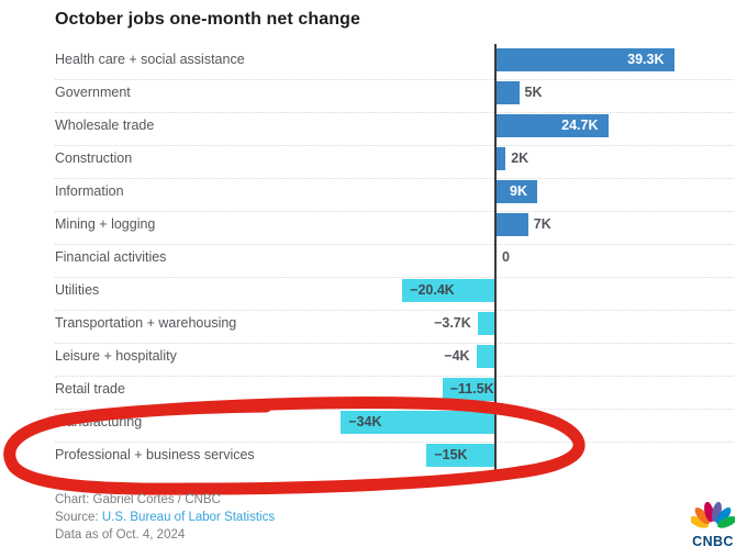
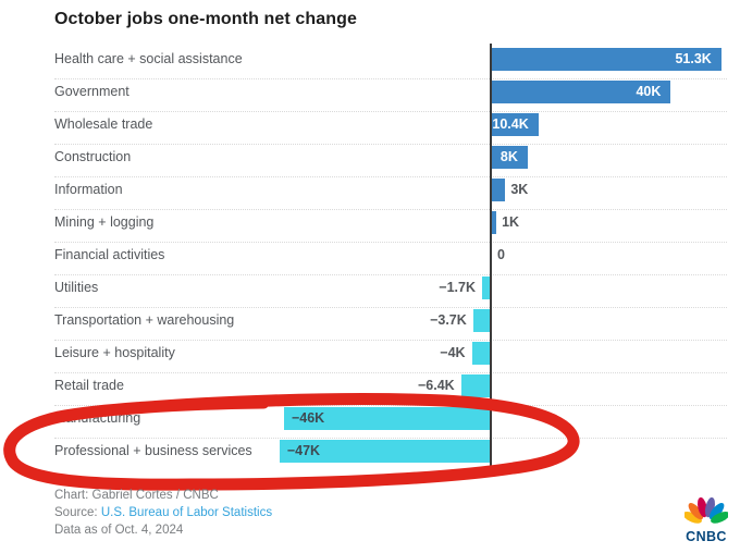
Health care + social assistance: 39.3K -> 51.3K
Government: 5K -> 40K
Wholesale trade: 24.7K -> 10.4K
Construction: 2K -> 8K
Information: 9K -> 3K
Mining + logging: 7K -> 1K
Utilities: −20.4K -> −1.7K
Retail trade: −11.5K -> −6.4K
Manufacturing: −34K -> −46K
Professional + business services: −15K -> −47K
